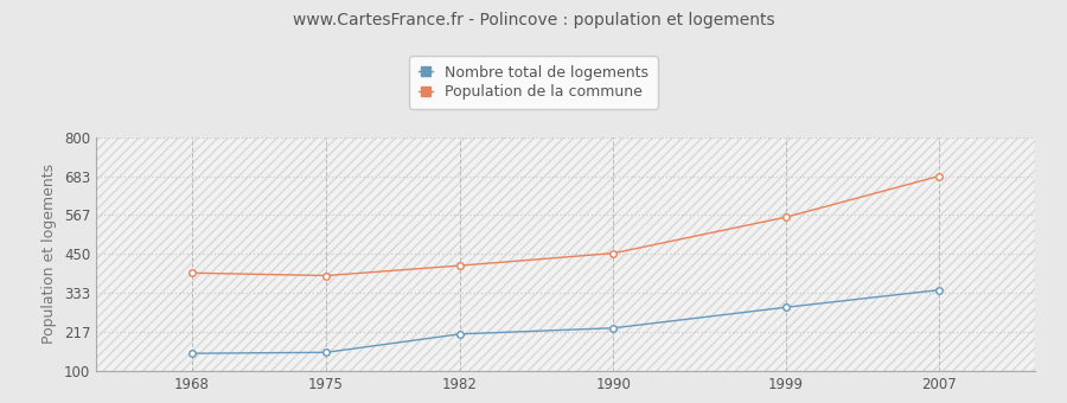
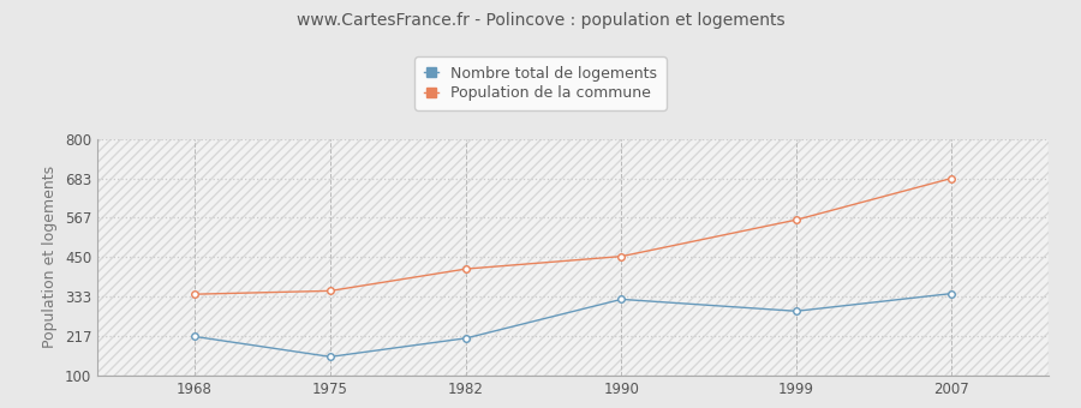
Nombre total de logements/1968: 152 -> 215
Population de la commune/1968: 393 -> 340
Population de la commune/1975: 385 -> 350
Nombre total de logements/1990: 228 -> 325
